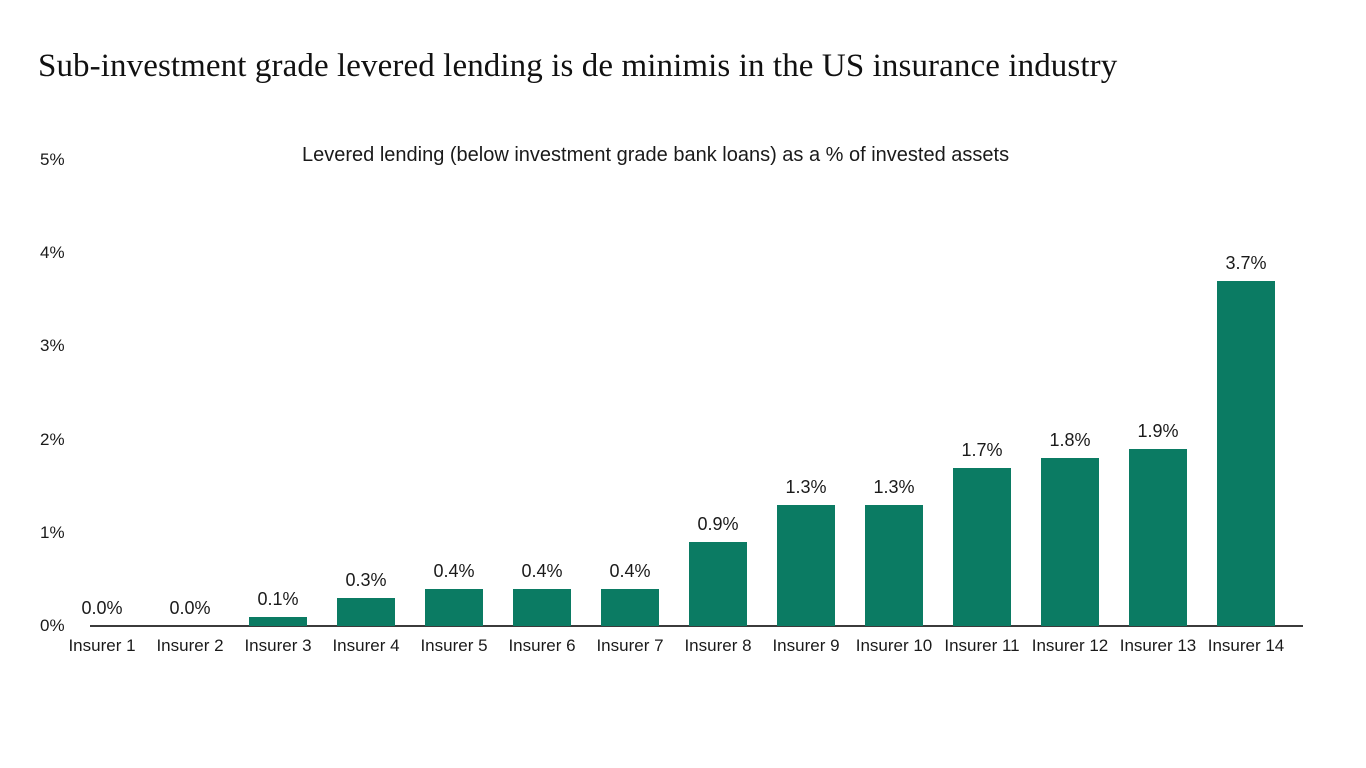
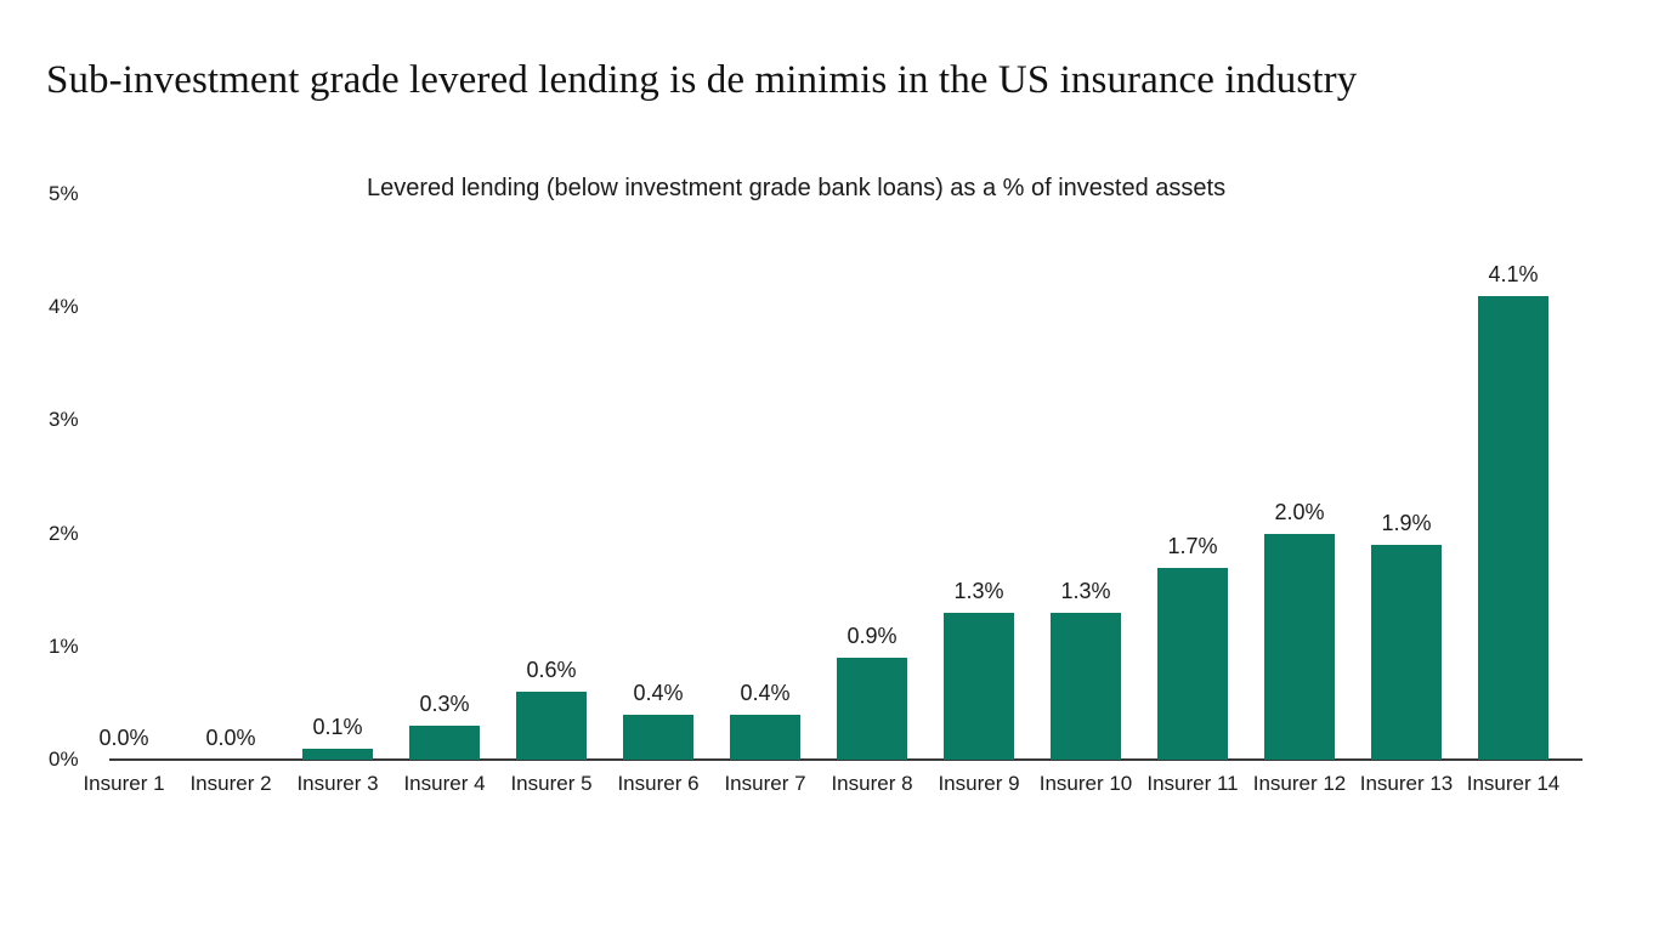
Insurer 5: 0.4% -> 0.6%
Insurer 12: 1.8% -> 2.0%
Insurer 14: 3.7% -> 4.1%
